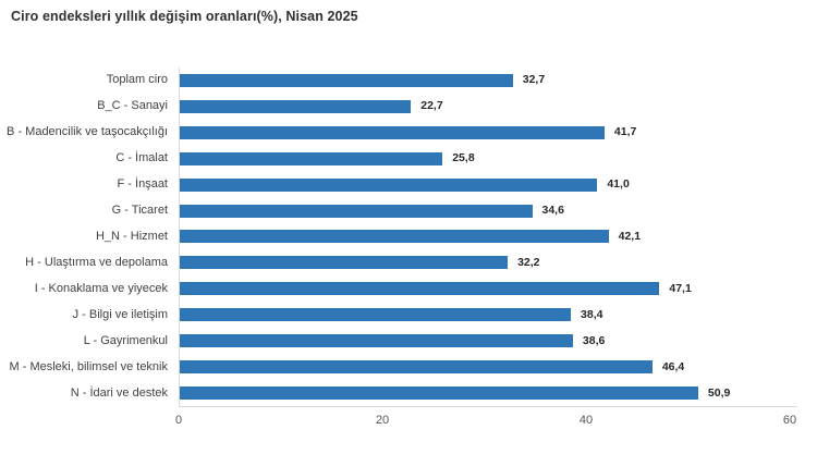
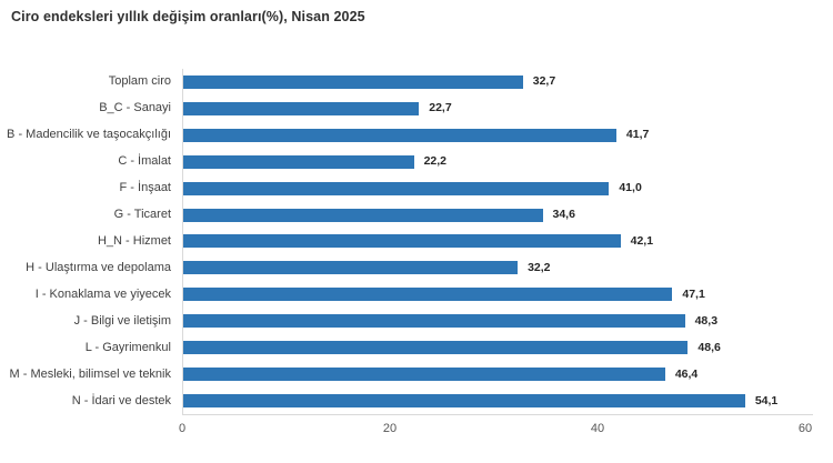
C - İmalat: 25,8 -> 22,2
J - Bilgi ve iletişim: 38,4 -> 48,3
L - Gayrimenkul: 38,6 -> 48,6
N - İdari ve destek: 50,9 -> 54,1
